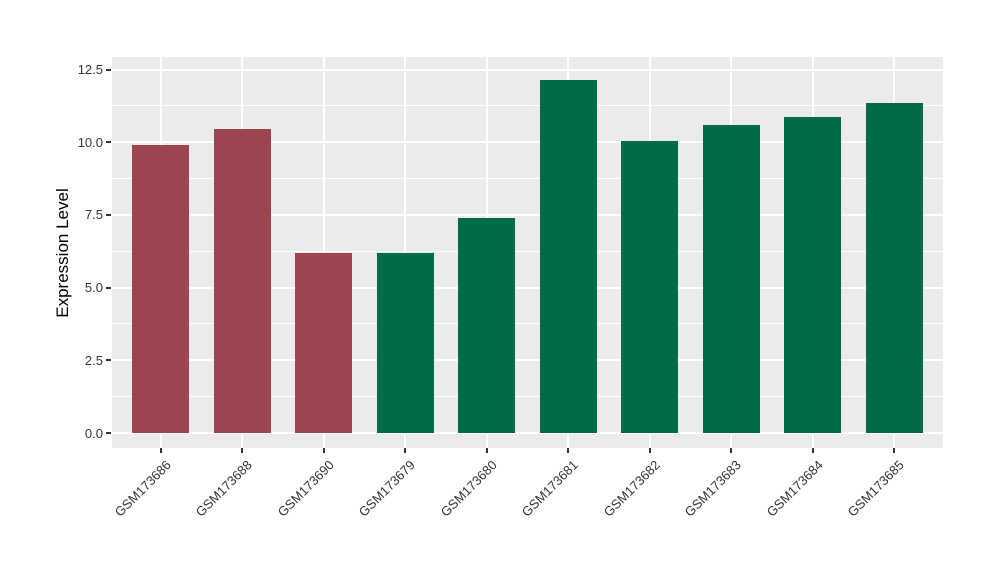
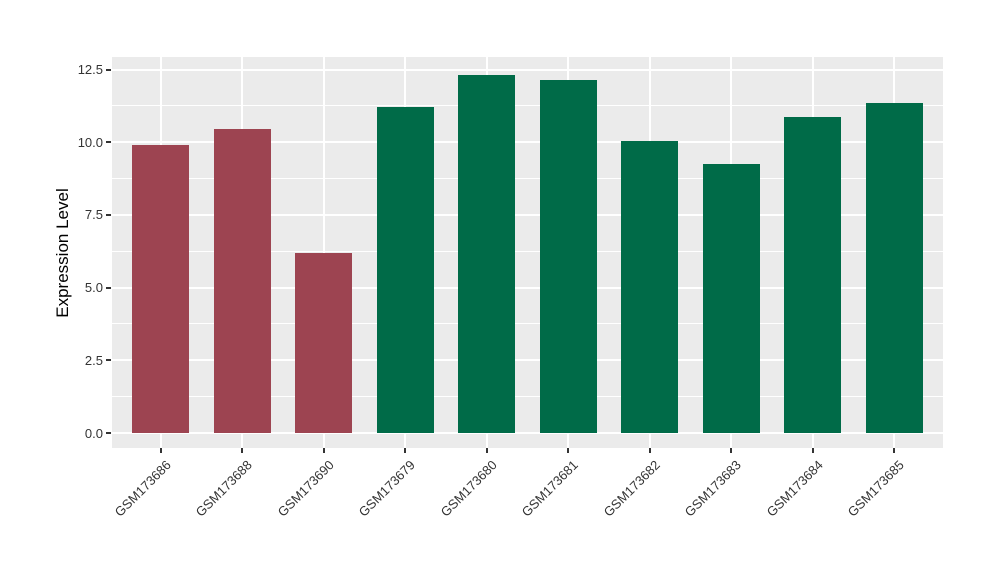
GSM173679: 6.2 -> 11.2
GSM173680: 7.4 -> 12.3
GSM173683: 10.6 -> 9.2
